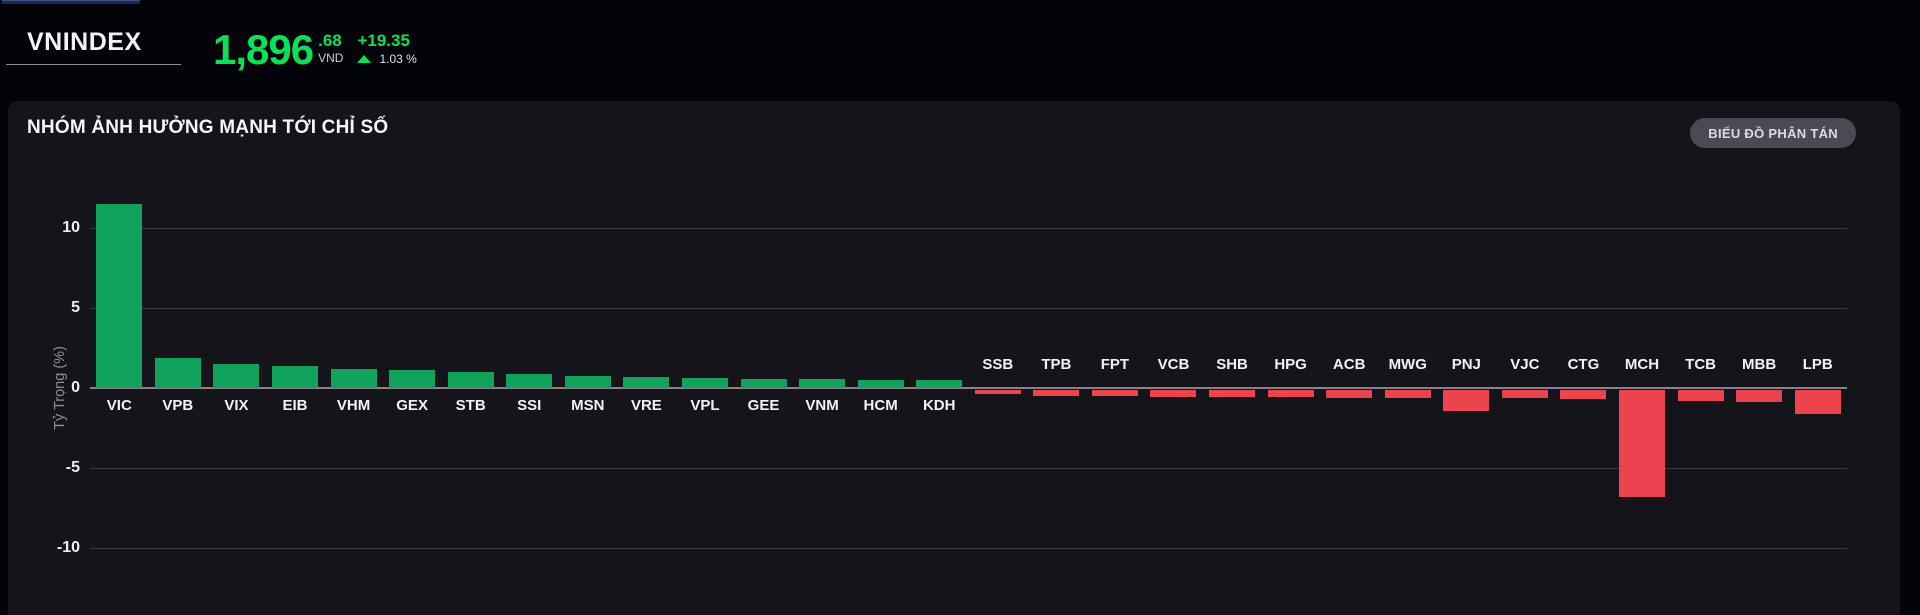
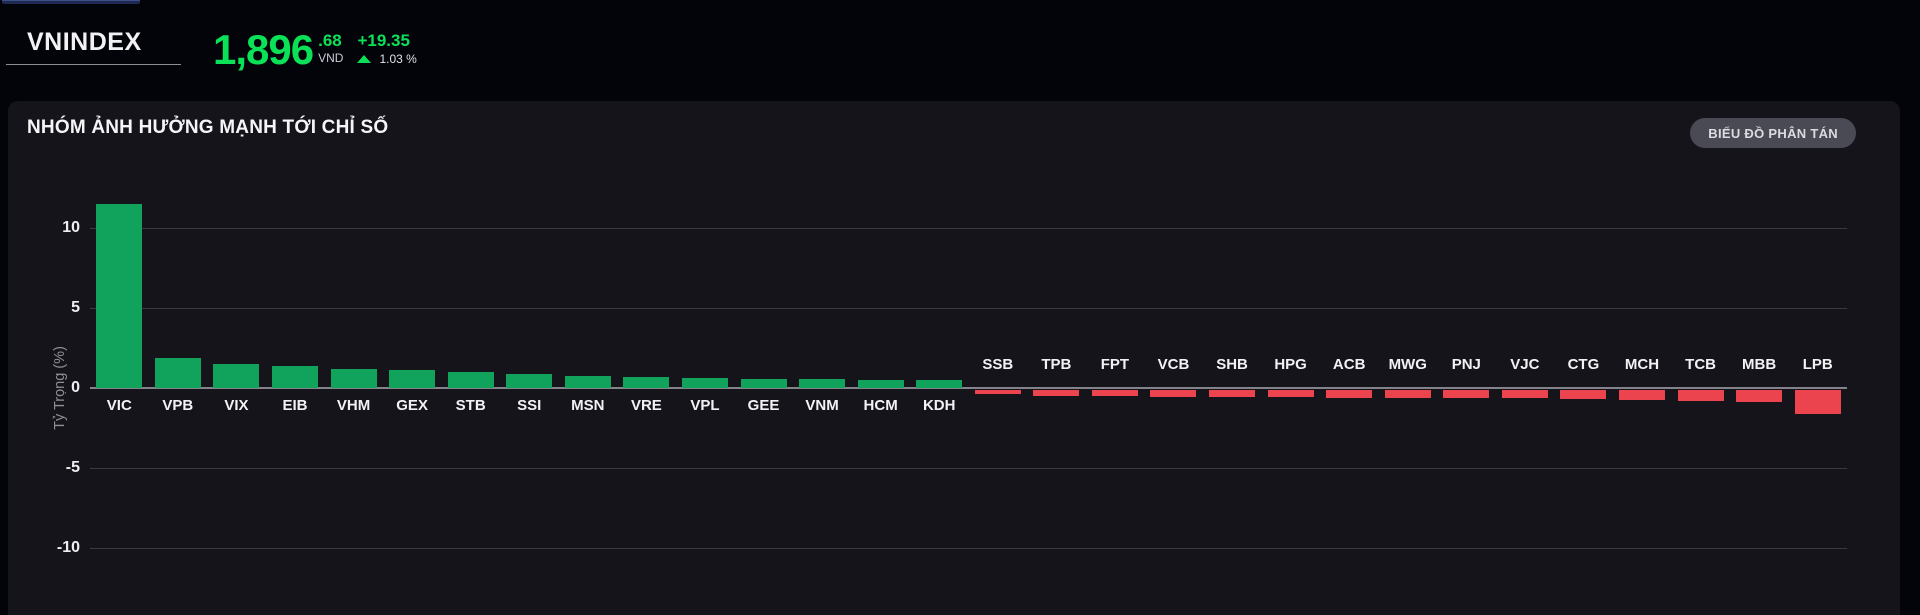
PNJ: -1.3 -> -0.5
MCH: -6.7 -> -0.6
